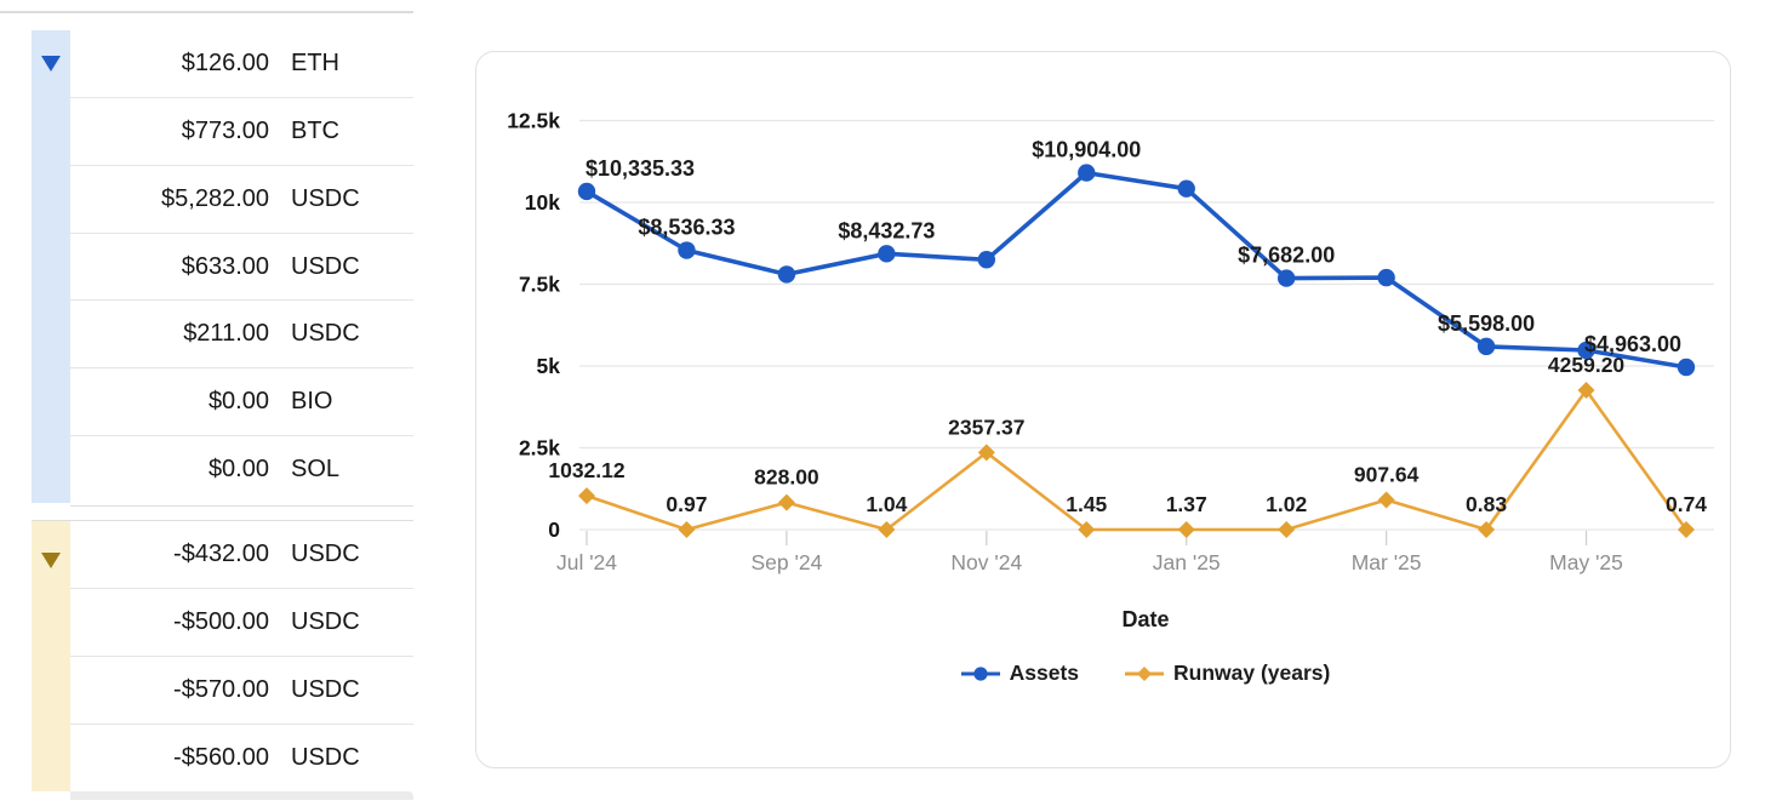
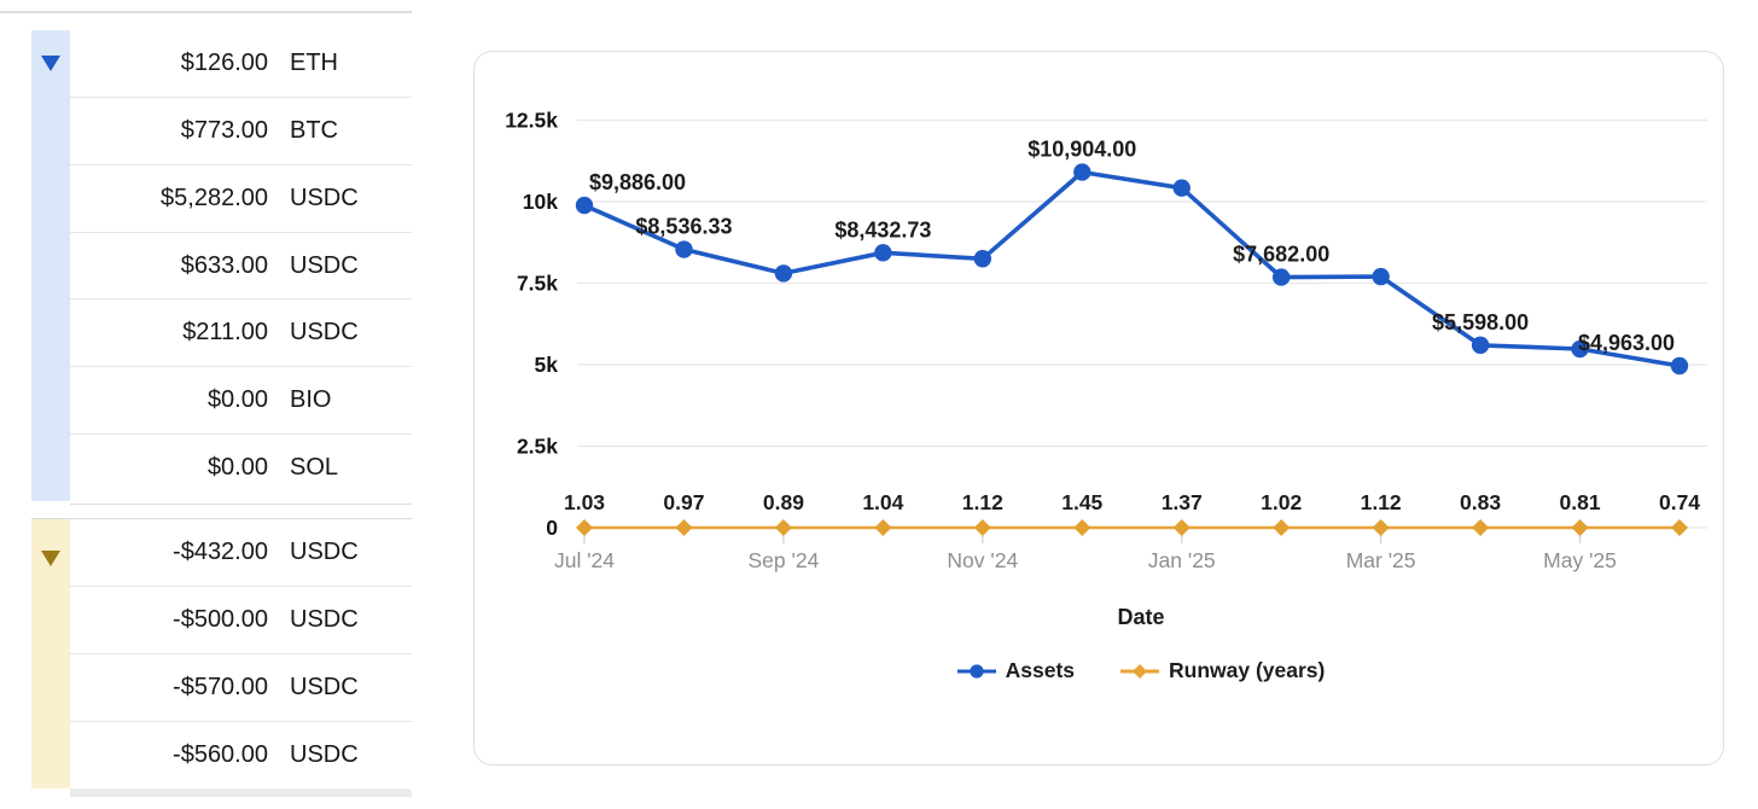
Assets/Jul '24: $10,335.33 -> $9,886.00
Runway (years)/Jul '24: 1032.12 -> 1.03
Runway (years)/Sep '24: 828.00 -> 0.89
Runway (years)/Nov '24: 2357.37 -> 1.12
Runway (years)/Mar '25: 907.64 -> 1.12
Runway (years)/May '25: 4259.20 -> 0.81
